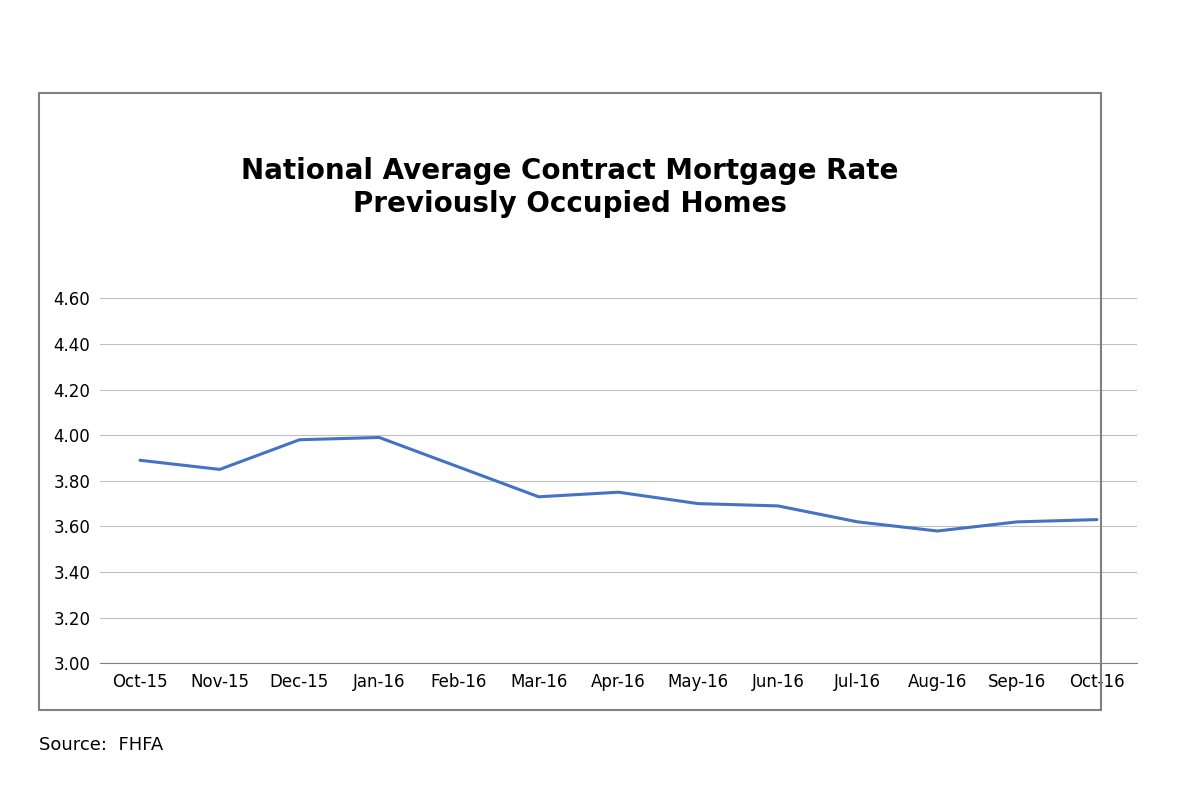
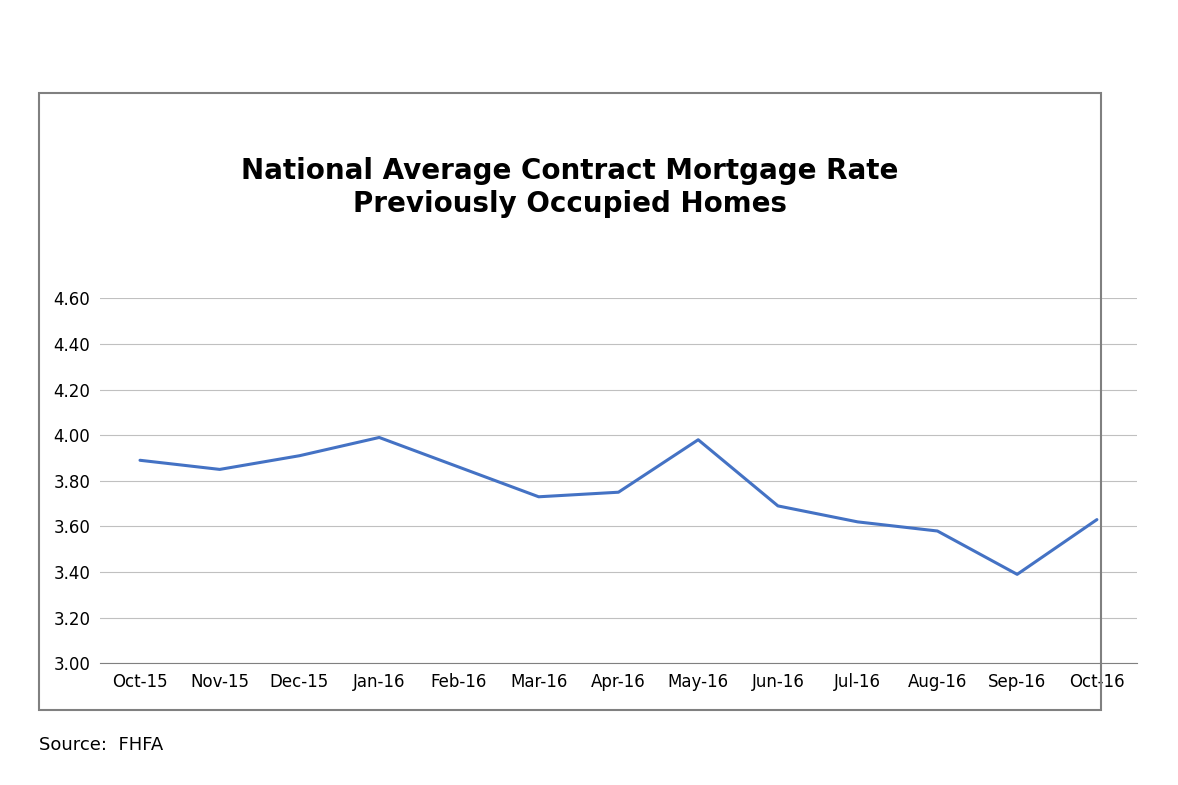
Dec-15: 3.98 -> 3.91
May-16: 3.70 -> 3.98
Sep-16: 3.62 -> 3.39
